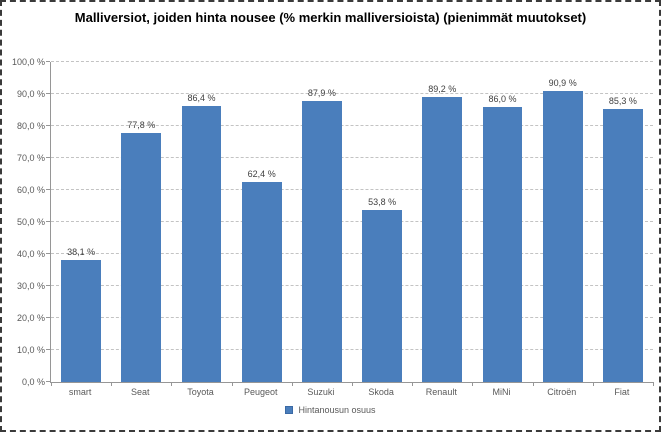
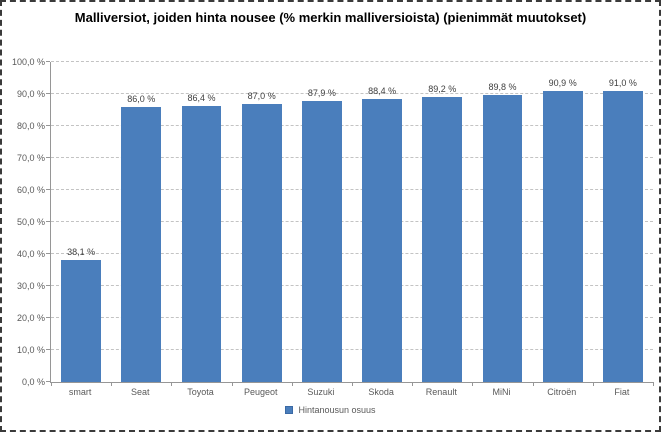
Seat: 77,8 -> 86,0
Peugeot: 62,4 -> 87,0
Skoda: 53,8 -> 88,4
MiNi: 86,0 -> 89,8
Fiat: 85,3 -> 91,0
